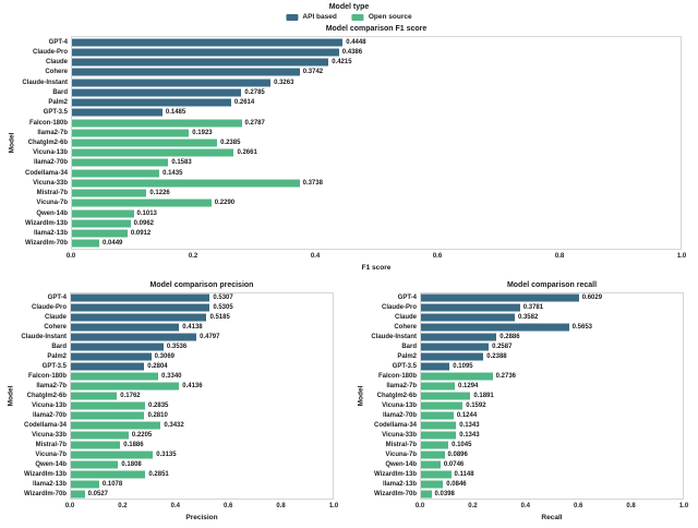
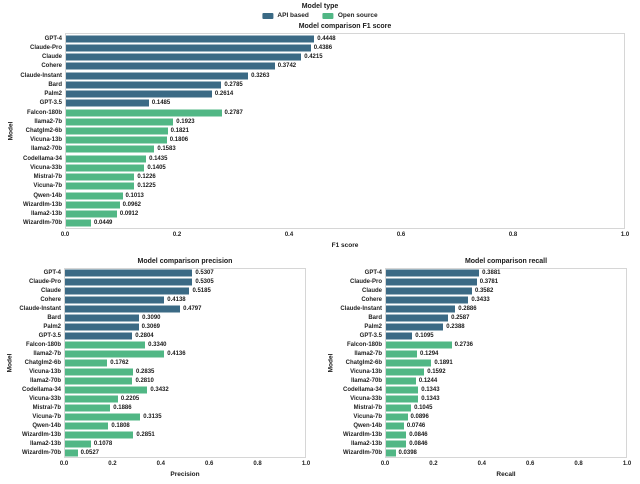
Model comparison F1 score/Chatglm2-6b: 0.2385 -> 0.1821
Model comparison F1 score/Vicuna-13b: 0.2661 -> 0.1806
Model comparison F1 score/Vicuna-33b: 0.3738 -> 0.1405
Model comparison F1 score/Vicuna-7b: 0.2290 -> 0.1225
Model comparison precision/Bard: 0.3536 -> 0.3090
Model comparison recall/GPT-4: 0.6029 -> 0.3881
Model comparison recall/Cohere: 0.5653 -> 0.3433
Model comparison recall/Wizardlm-13b: 0.1148 -> 0.0846
